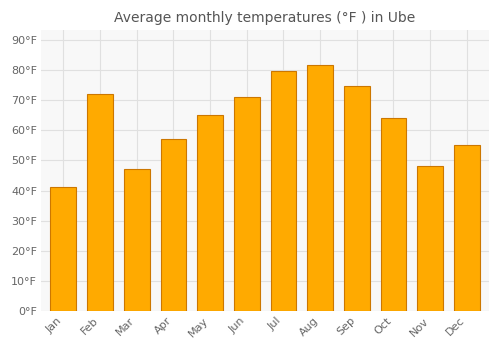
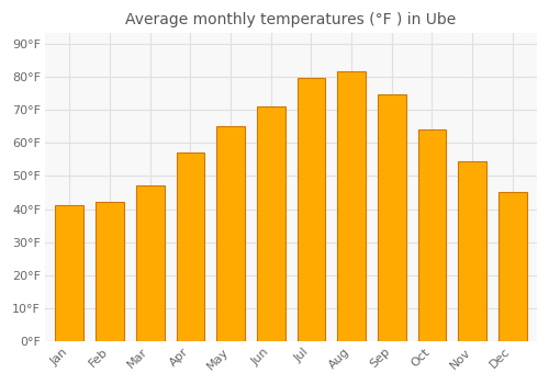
Feb: 72.0°F -> 42.0°F
Nov: 48.0°F -> 54.5°F
Dec: 55.0°F -> 45.0°F
